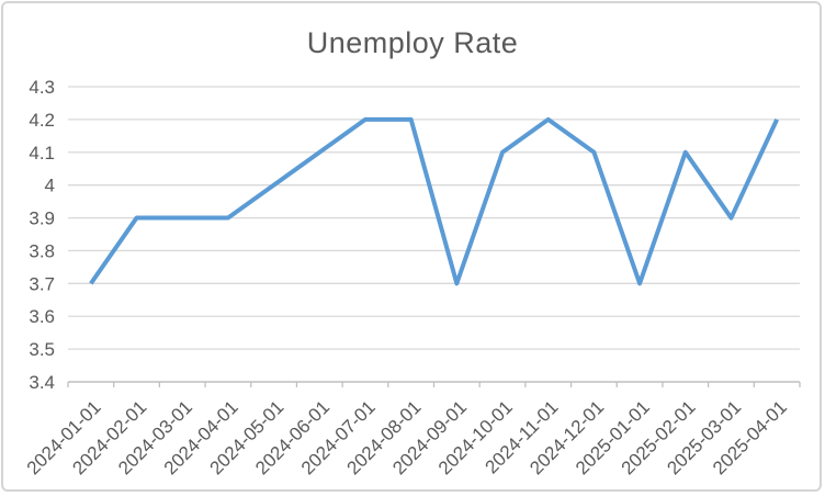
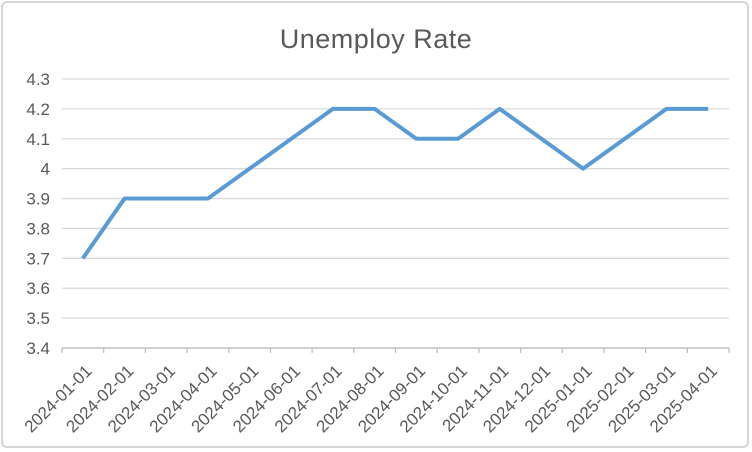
2024-09-01: 3.7 -> 4.1
2025-01-01: 3.7 -> 4.0
2025-03-01: 3.9 -> 4.2
